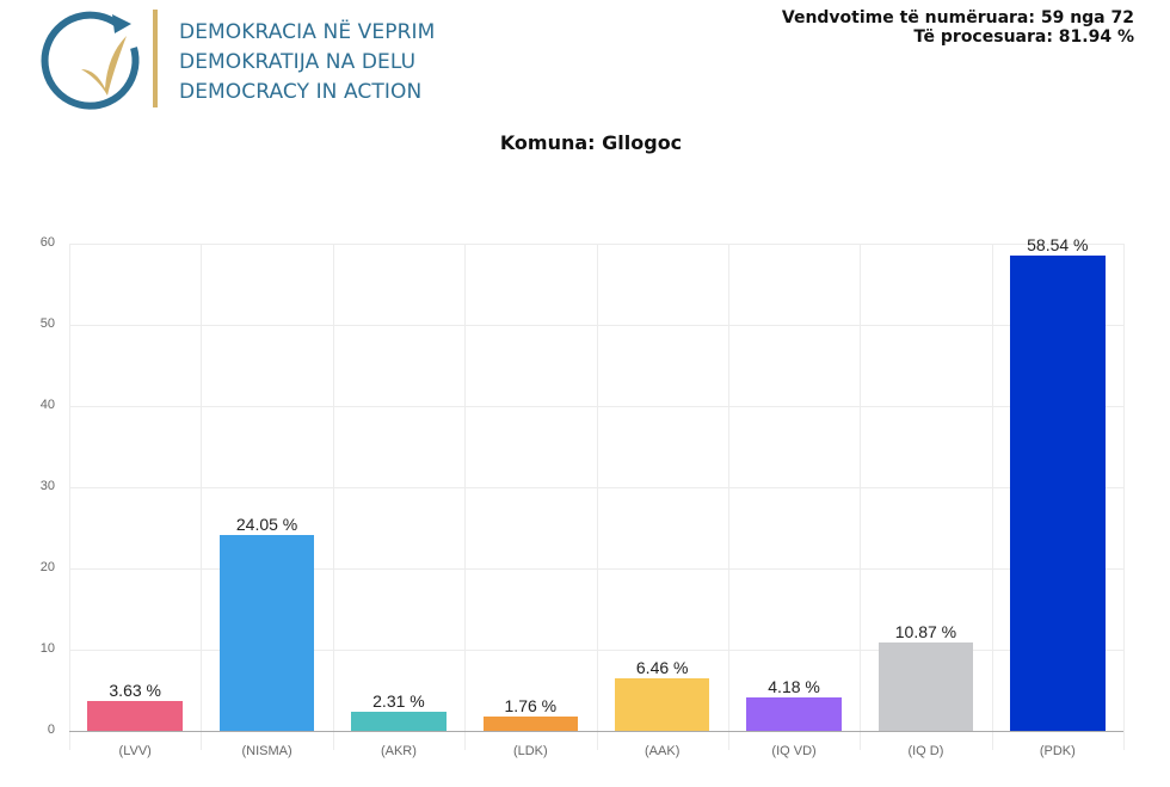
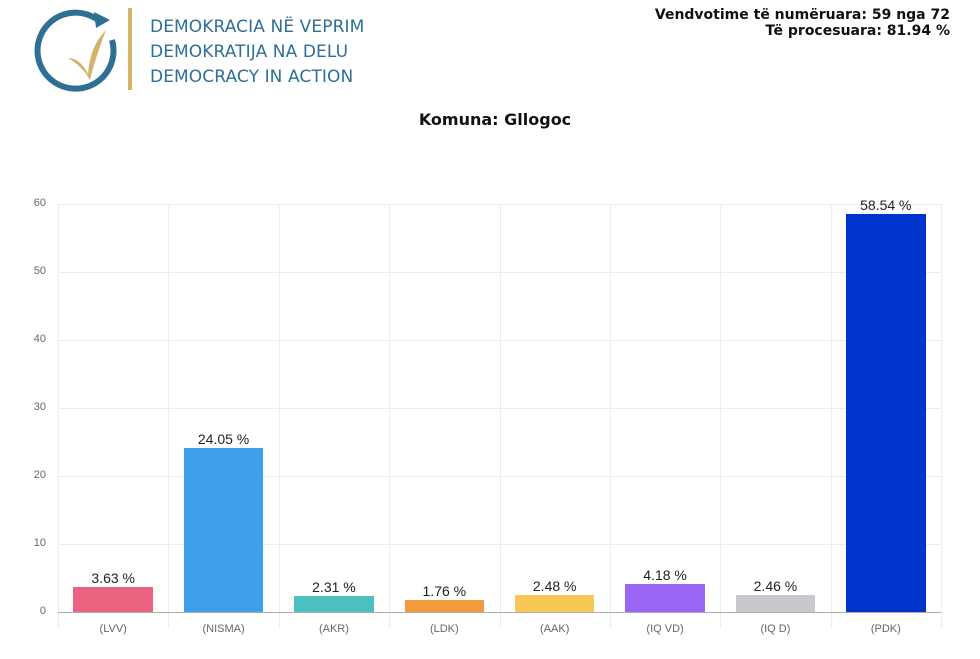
(AAK): 6.46 -> 2.48
(IQ D): 10.87 -> 2.46
